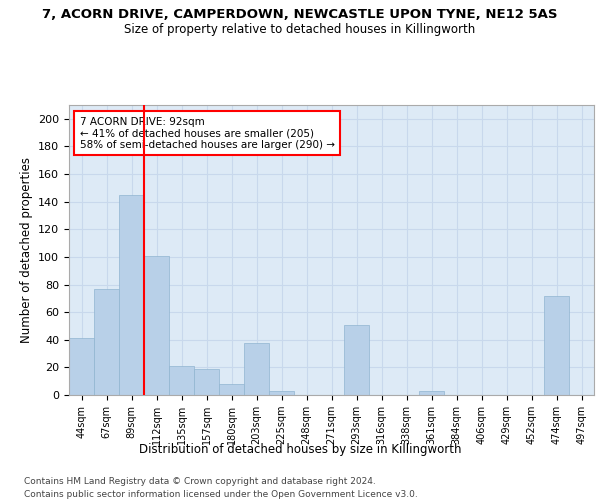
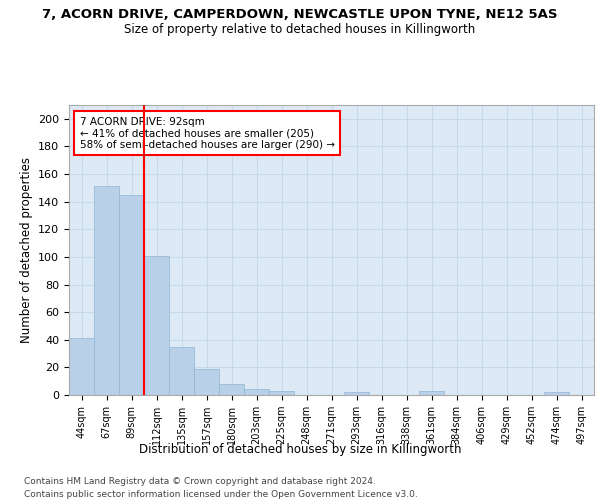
67sqm: 77 -> 151
135sqm: 21 -> 35
203sqm: 38 -> 4
293sqm: 51 -> 2
474sqm: 72 -> 2
